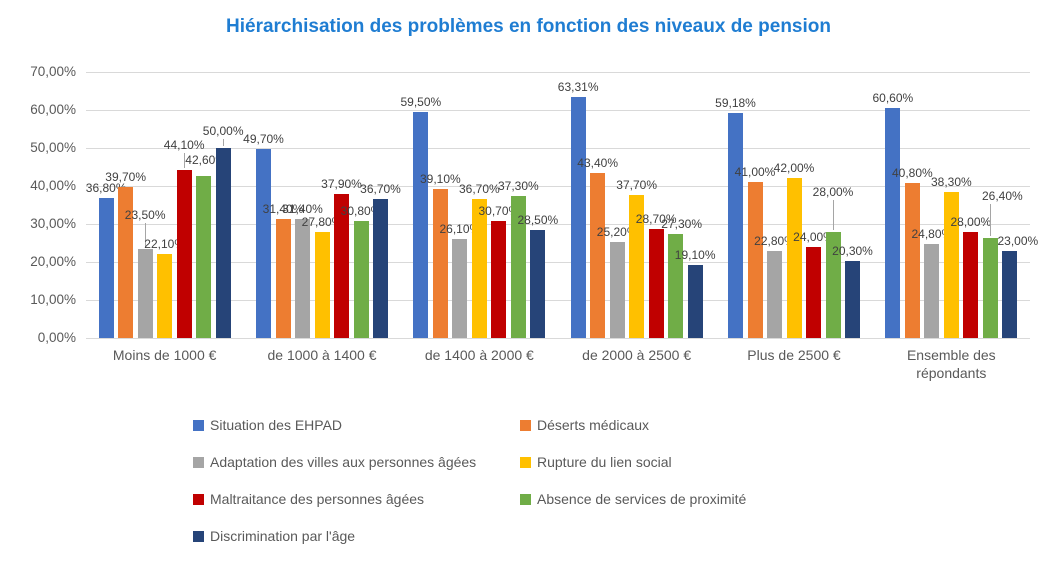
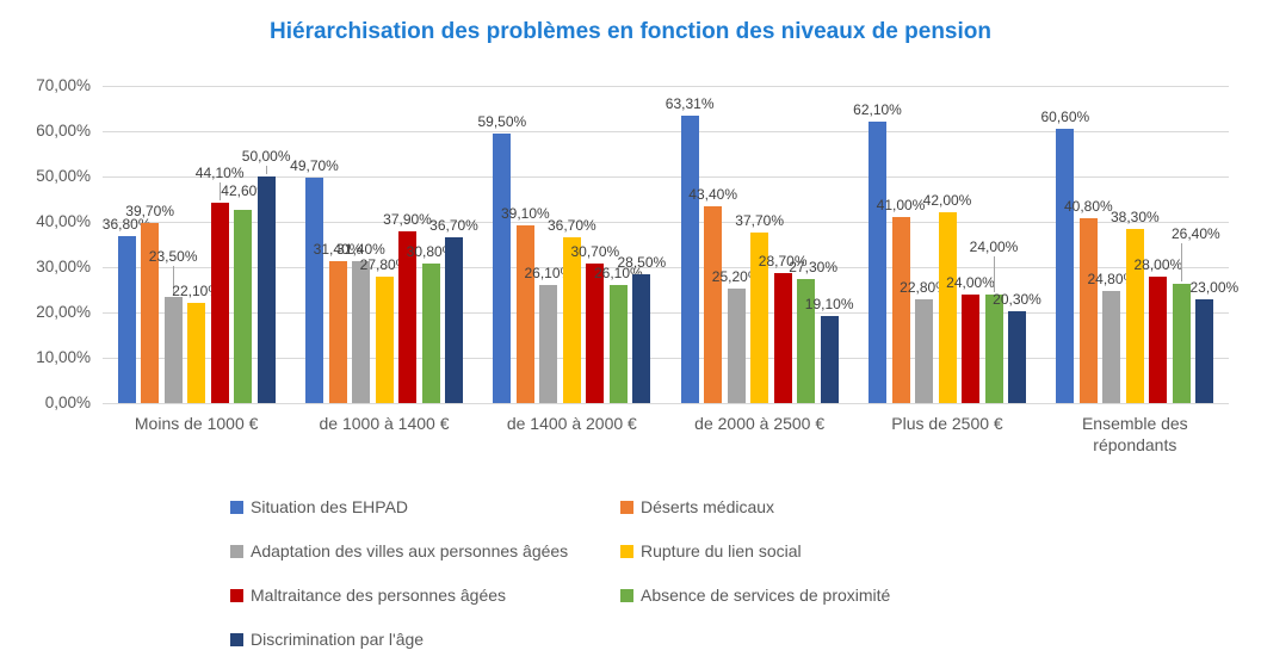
Absence de services de proximité/de 1400 à 2000 €: 37,30% -> 26,10%
Situation des EHPAD/Plus de 2500 €: 59,18% -> 62,10%
Absence de services de proximité/Plus de 2500 €: 28,00% -> 24,00%
